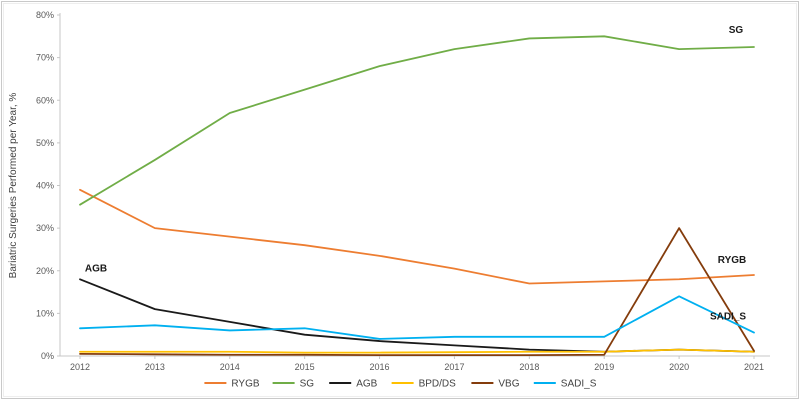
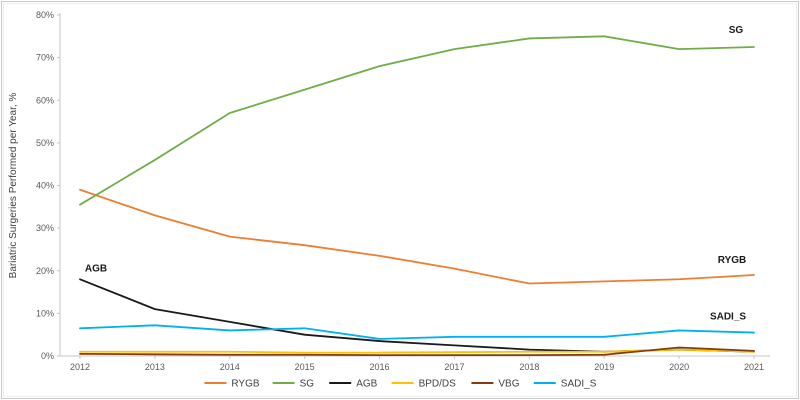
RYGB/2013: 30% -> 33%
VBG/2020: 30% -> 2%
SADI_S/2020: 14% -> 6%
